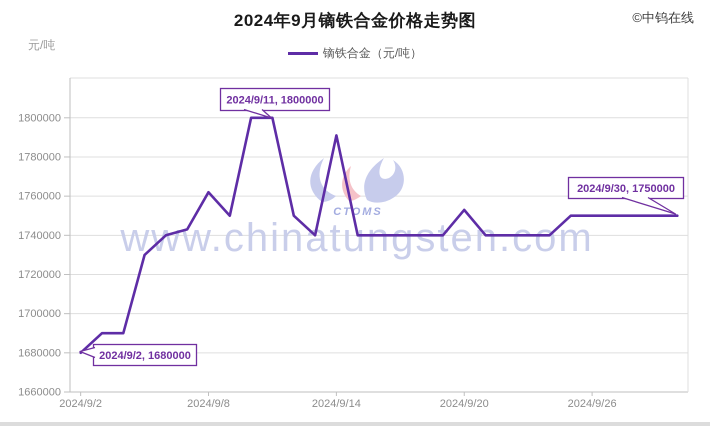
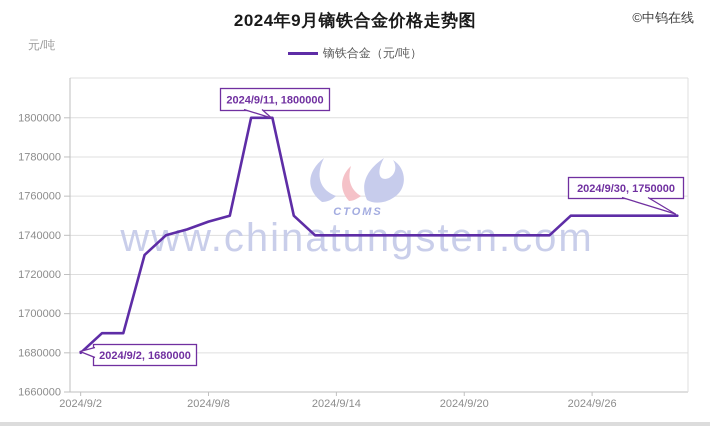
2024/9/8: 1762000 -> 1747000
2024/9/14: 1791000 -> 1740000
2024/9/20: 1753000 -> 1740000
